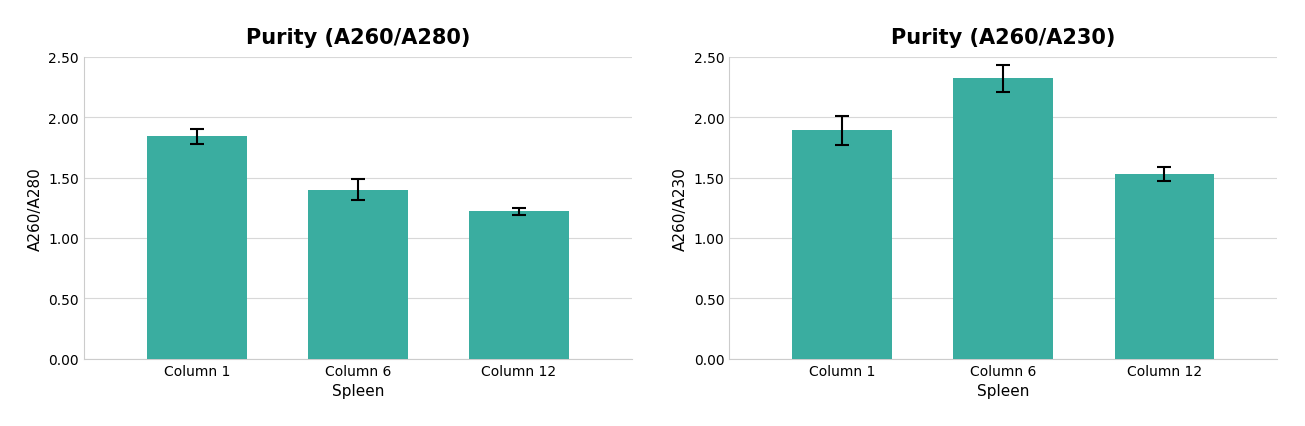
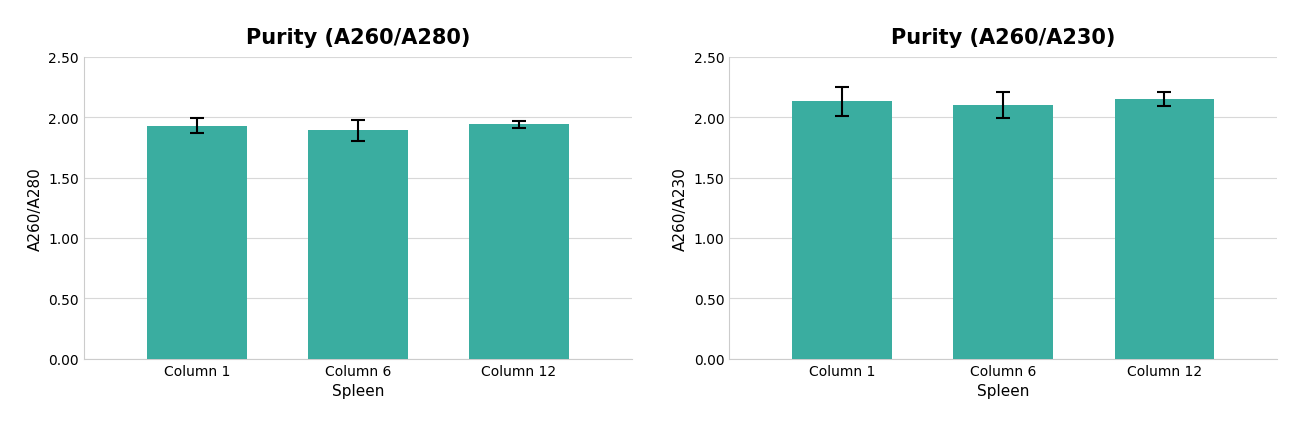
Purity (A260/A280)/Column 1: 1.84 -> 1.93
Purity (A260/A280)/Column 6: 1.40 -> 1.89
Purity (A260/A280)/Column 12: 1.22 -> 1.94
Purity (A260/A230)/Column 1: 1.89 -> 2.13
Purity (A260/A230)/Column 6: 2.32 -> 2.10
Purity (A260/A230)/Column 12: 1.53 -> 2.15
